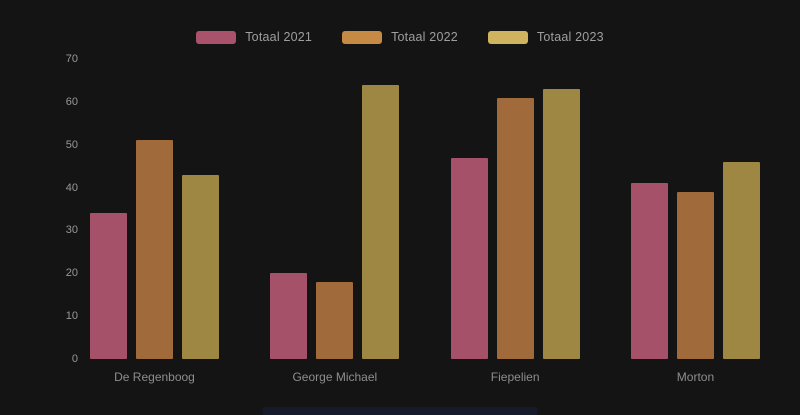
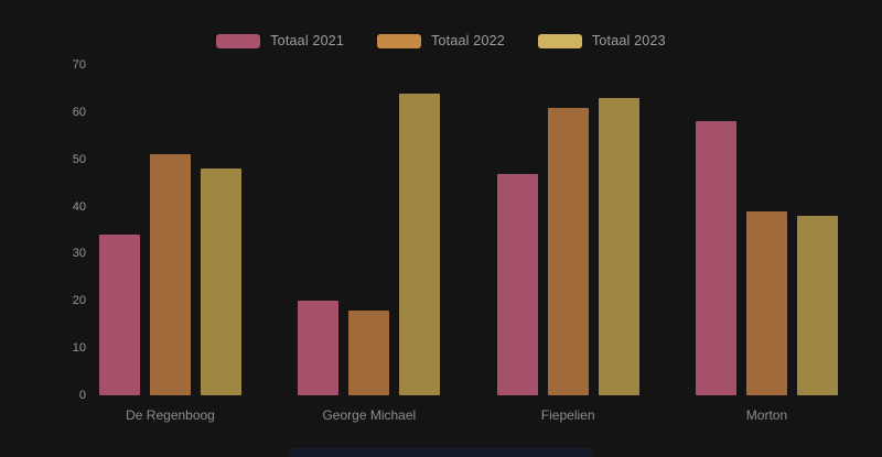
Totaal 2023/De Regenboog: 43 -> 48
Totaal 2021/Morton: 41 -> 58
Totaal 2023/Morton: 46 -> 38
